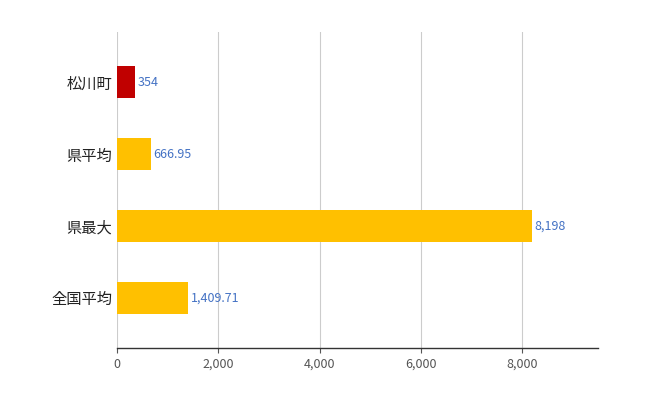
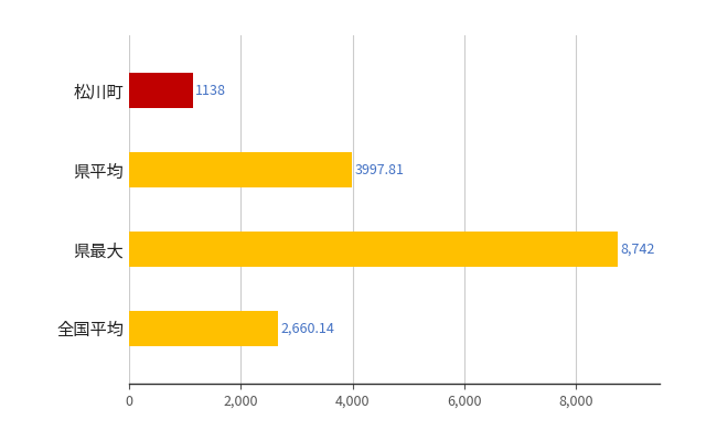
松川町: 354 -> 1138
県平均: 666.95 -> 3997.81
県最大: 8,198 -> 8,742
全国平均: 1,409.71 -> 2,660.14
